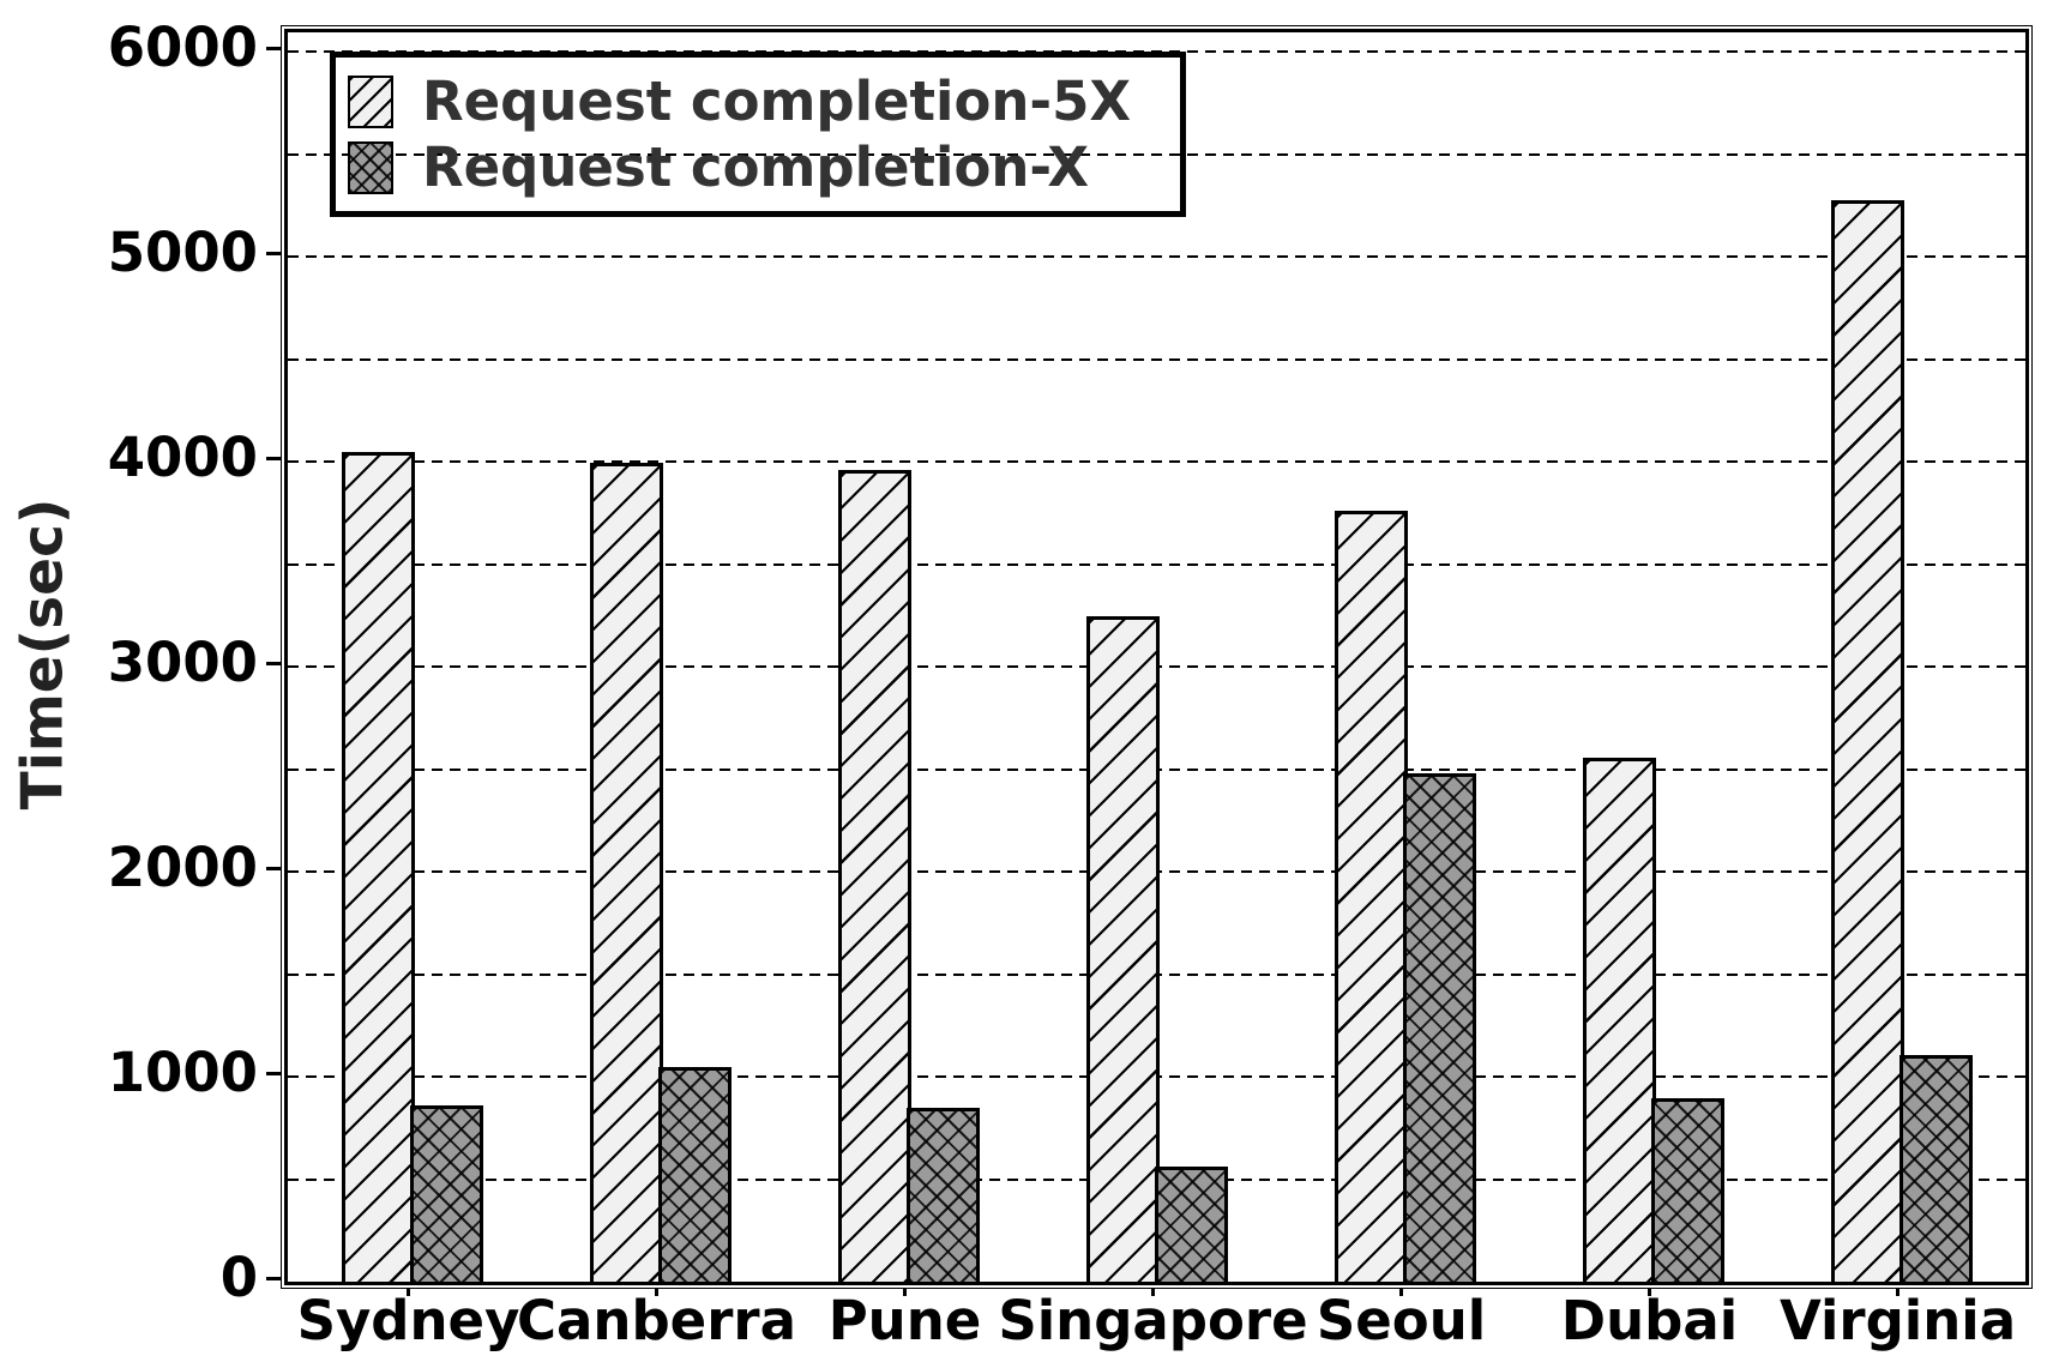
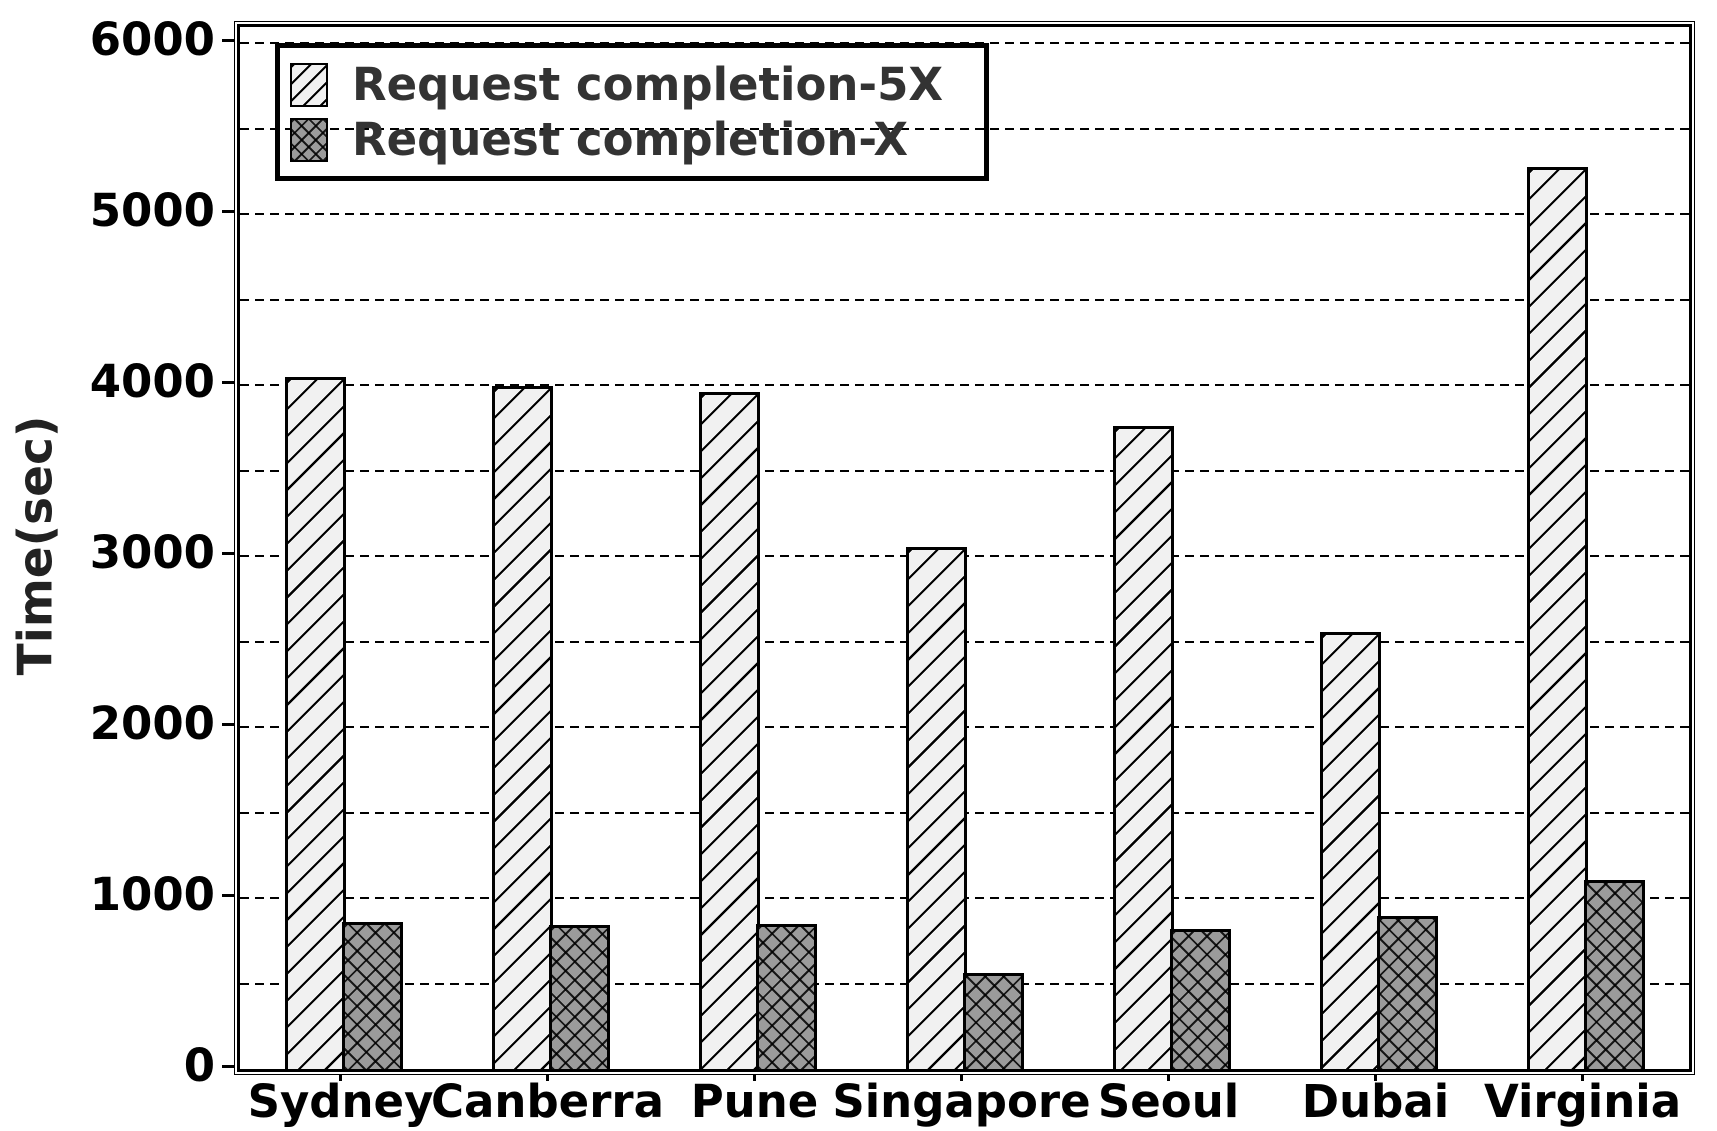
Request completion-X/Canberra: 1030 -> 820
Request completion-5X/Singapore: 3230 -> 3040
Request completion-X/Seoul: 2460 -> 800
